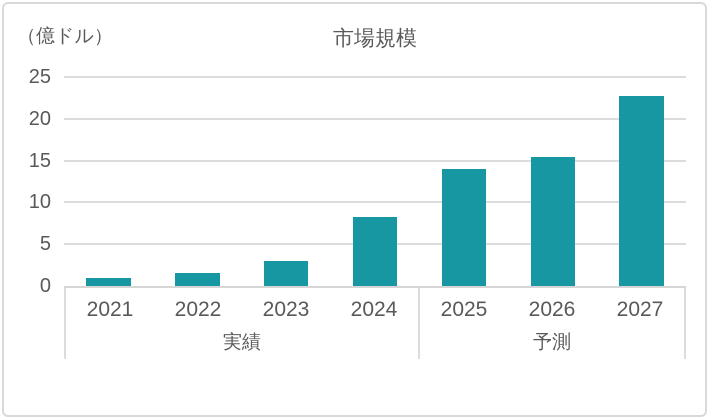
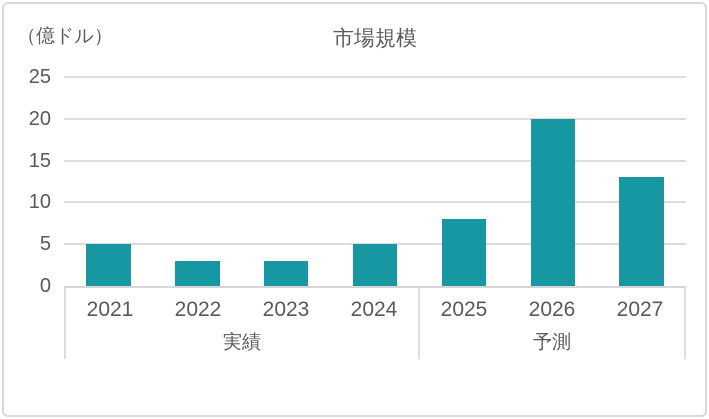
2021: 1 -> 5
2022: 2 -> 3
2024: 8 -> 5
2025: 14 -> 8
2026: 15 -> 20
2027: 23 -> 13
